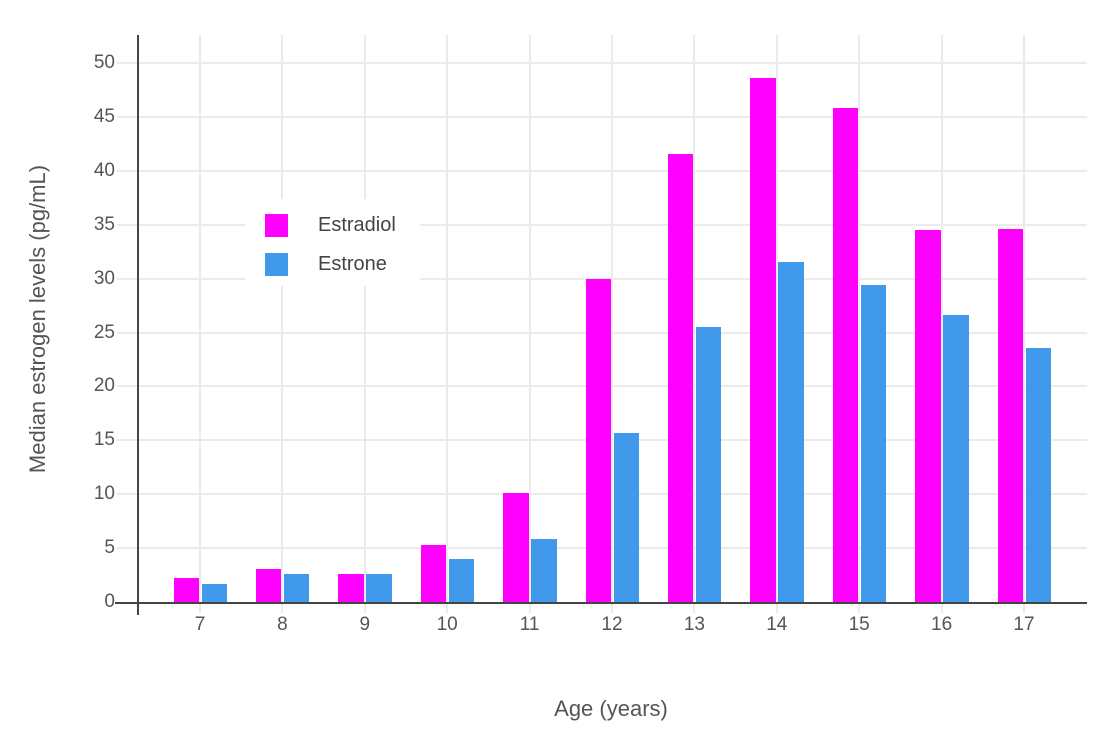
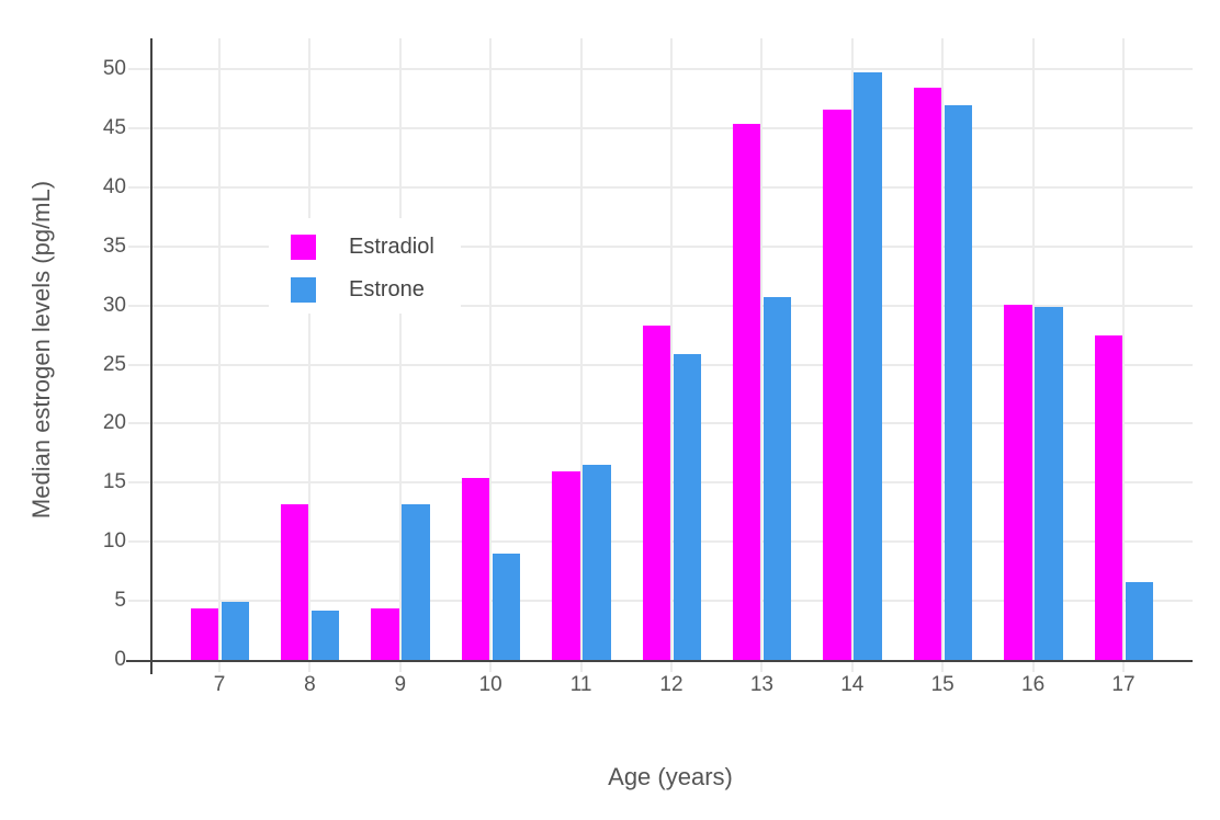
Estradiol/7: 2.2 -> 4.4
Estrone/7: 1.7 -> 4.9
Estradiol/8: 3.1 -> 13.2
Estrone/8: 2.6 -> 4.2
Estradiol/9: 2.6 -> 4.4
Estrone/9: 2.6 -> 13.2
Estradiol/10: 5.3 -> 15.4
Estrone/10: 4.0 -> 9.0
Estradiol/11: 10.1 -> 16.0
Estrone/11: 5.8 -> 16.5
Estradiol/12: 30.0 -> 28.3
Estrone/12: 15.7 -> 25.9
Estradiol/13: 41.6 -> 45.4
Estrone/13: 25.5 -> 30.7
Estradiol/14: 48.6 -> 46.6
Estrone/14: 31.5 -> 49.7
Estradiol/15: 45.8 -> 48.4
Estrone/15: 29.4 -> 46.9
Estradiol/16: 34.5 -> 30.1
Estrone/16: 26.6 -> 29.9
Estradiol/17: 34.6 -> 27.5
Estrone/17: 23.6 -> 6.6
